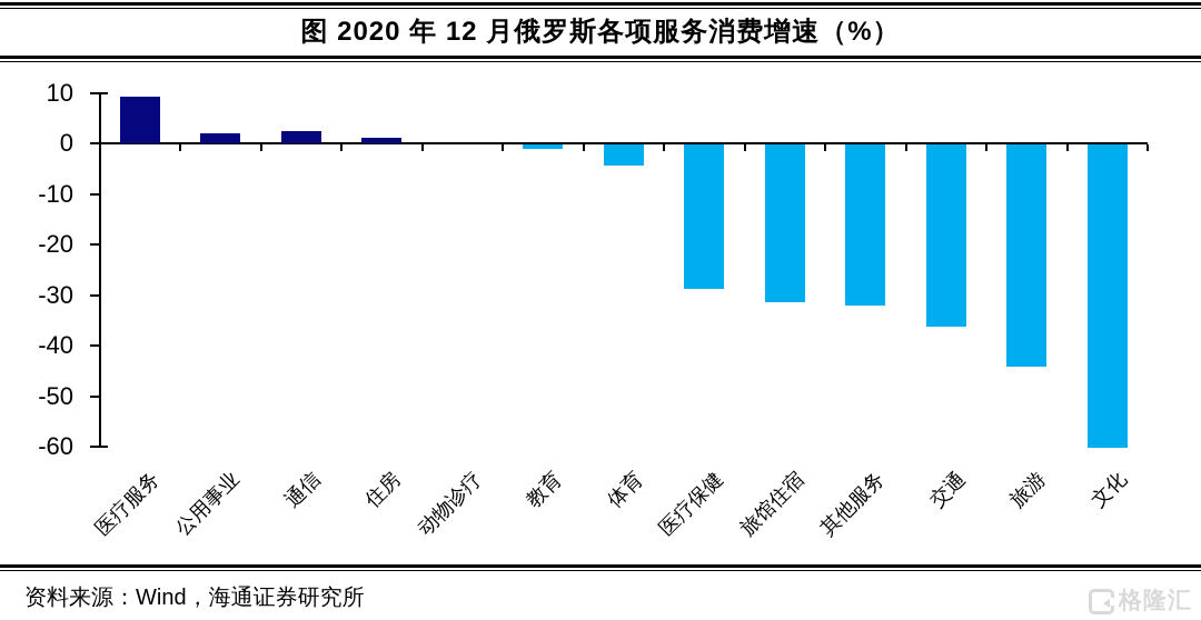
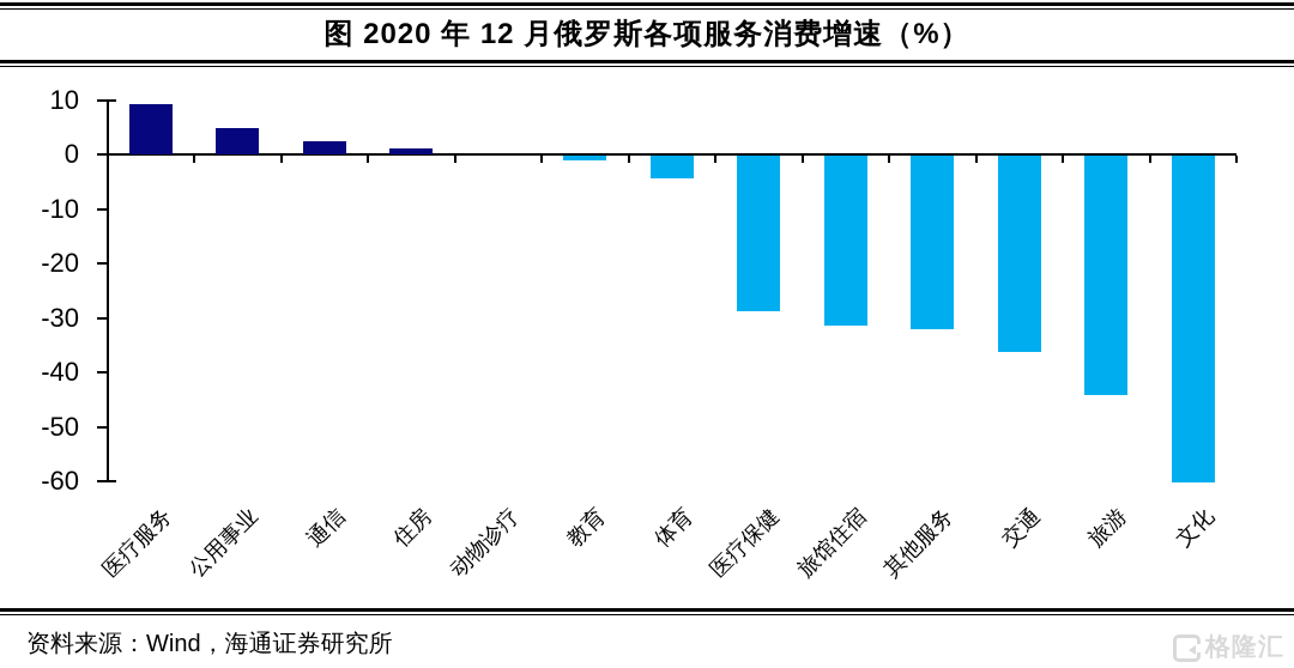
公用事业: 2 -> 5
